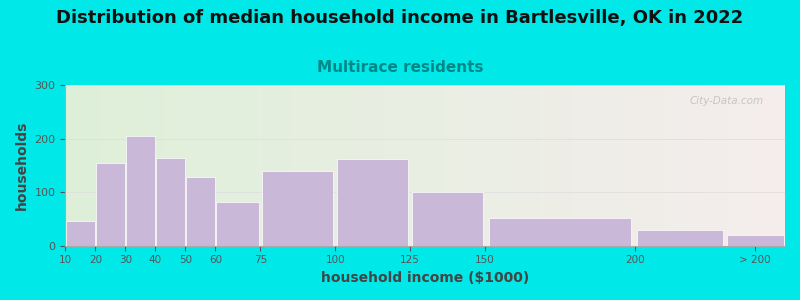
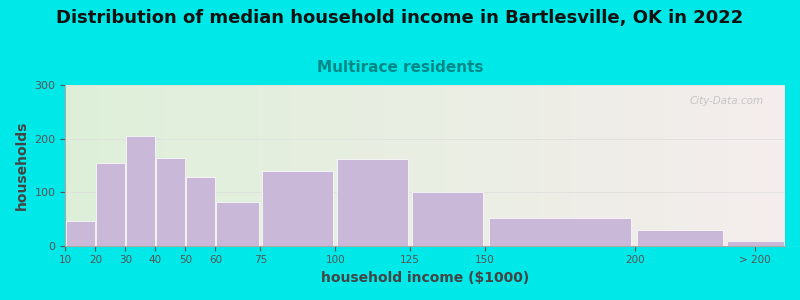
> 200: 20 -> 8
